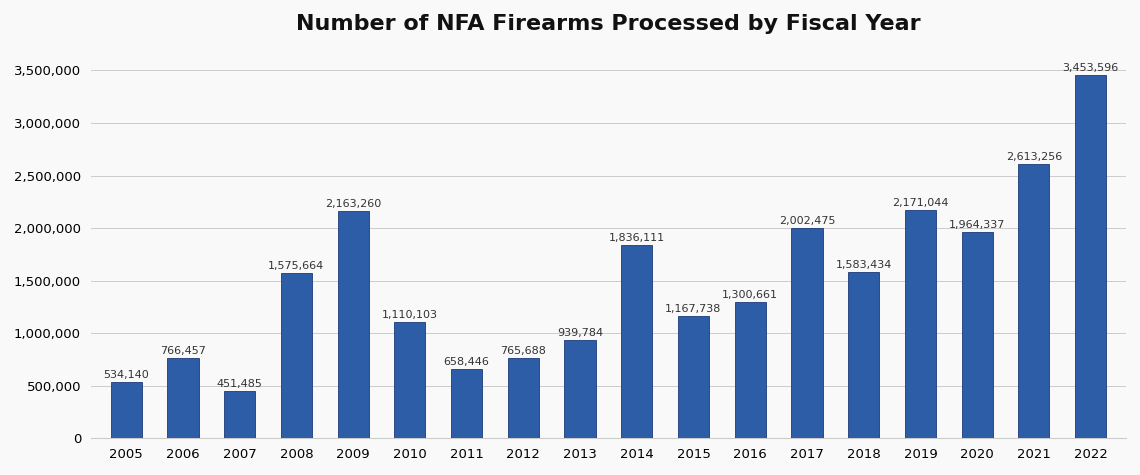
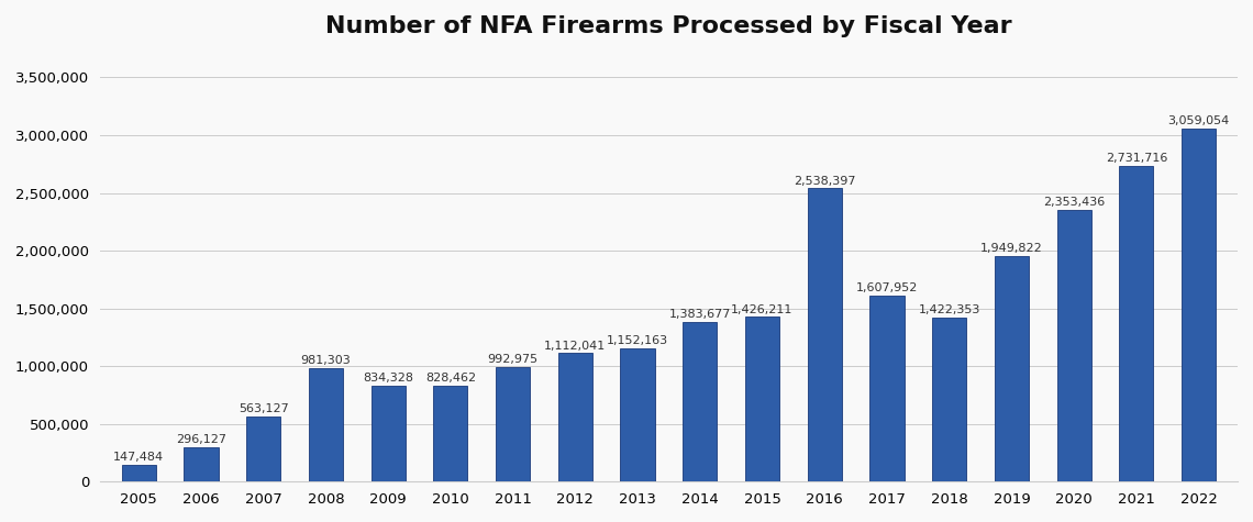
2005: 534,140 -> 147,484
2006: 766,457 -> 296,127
2007: 451,485 -> 563,127
2008: 1,575,664 -> 981,303
2009: 2,163,260 -> 834,328
2010: 1,110,103 -> 828,462
2011: 658,446 -> 992,975
2012: 765,688 -> 1,112,041
2013: 939,784 -> 1,152,163
2014: 1,836,111 -> 1,383,677
2015: 1,167,738 -> 1,426,211
2016: 1,300,661 -> 2,538,397
2017: 2,002,475 -> 1,607,952
2018: 1,583,434 -> 1,422,353
2019: 2,171,044 -> 1,949,822
2020: 1,964,337 -> 2,353,436
2021: 2,613,256 -> 2,731,716
2022: 3,453,596 -> 3,059,054
